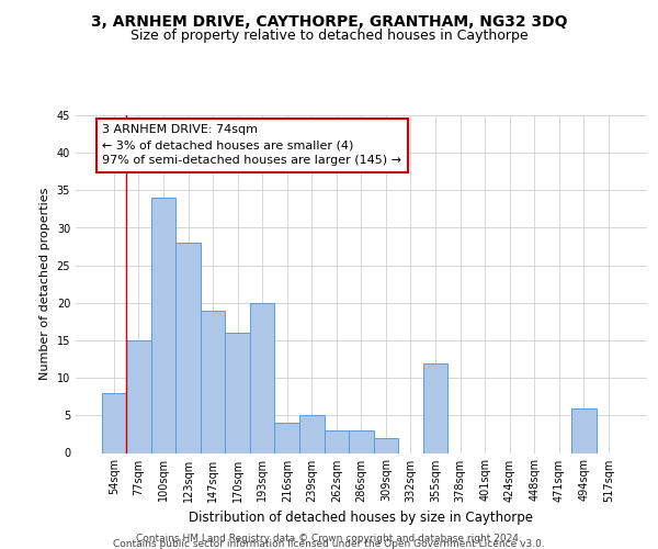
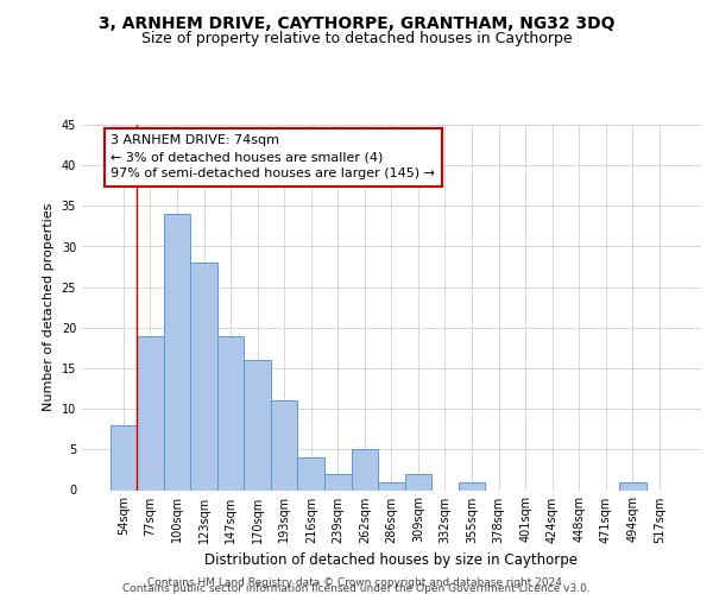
77sqm: 15 -> 19
193sqm: 20 -> 11
239sqm: 5 -> 2
262sqm: 3 -> 5
286sqm: 3 -> 1
355sqm: 12 -> 1
494sqm: 6 -> 1
